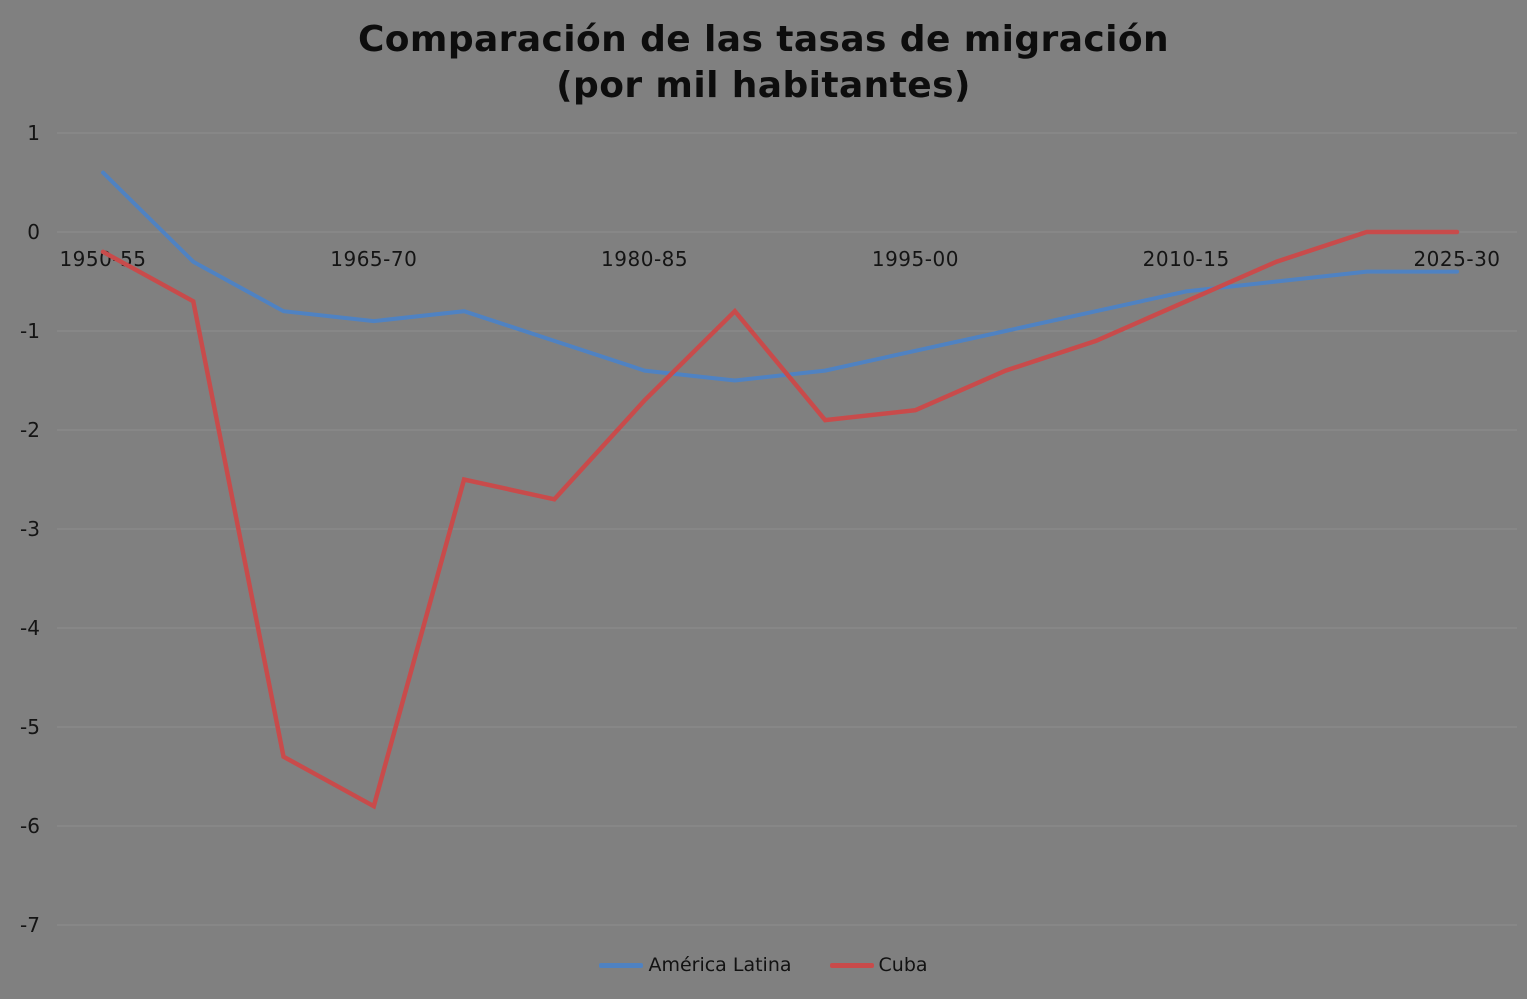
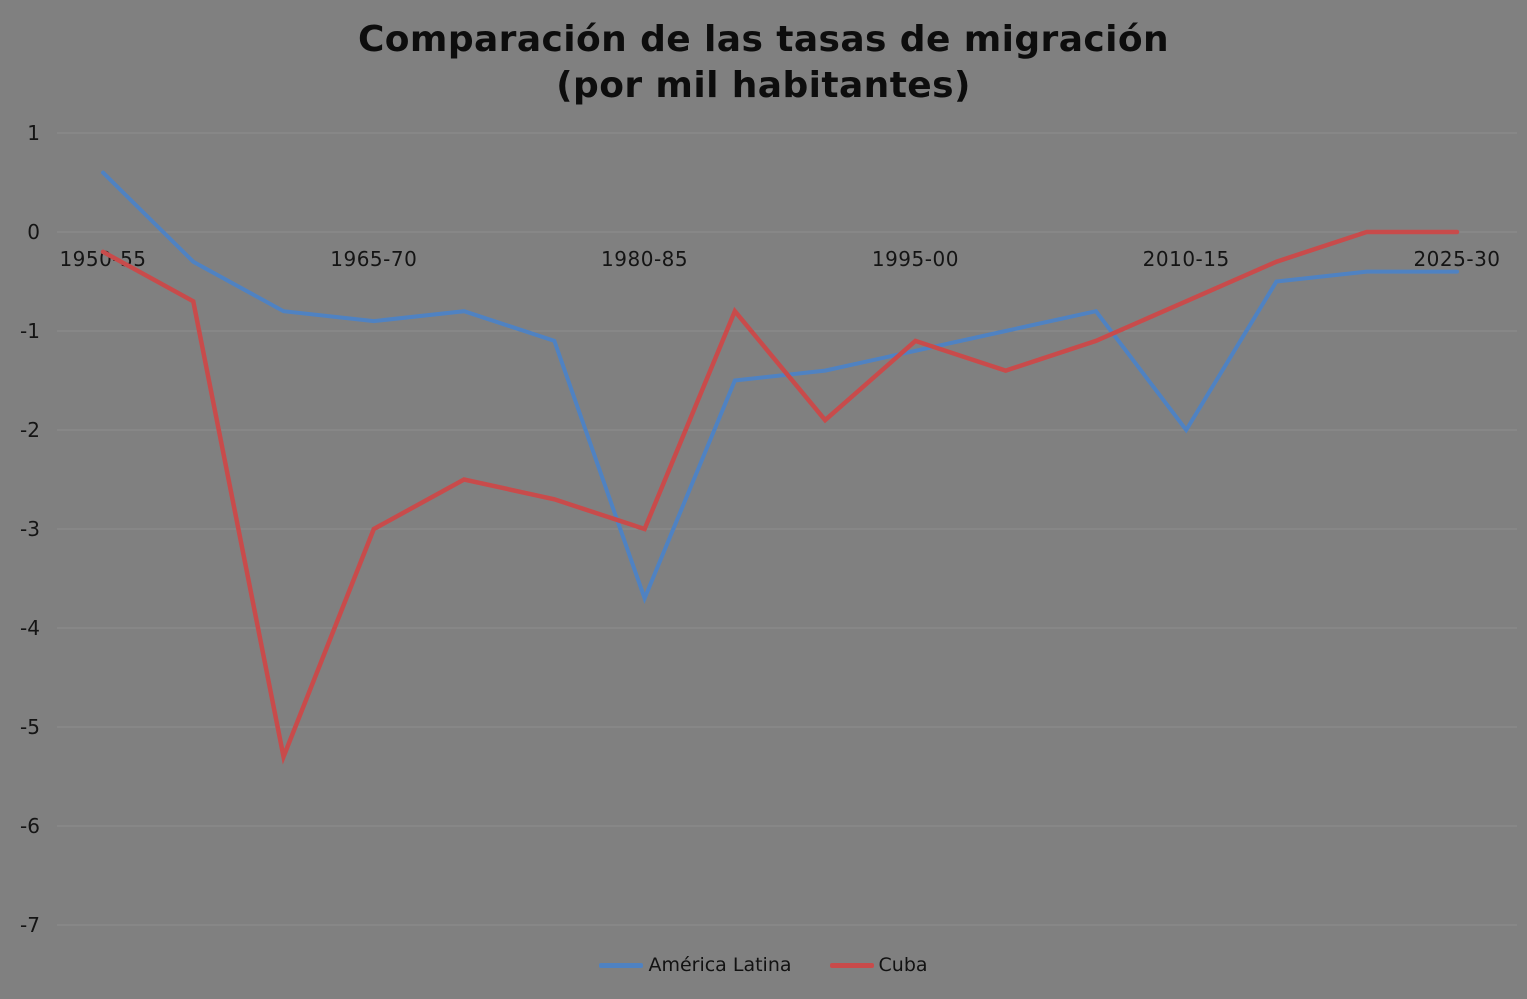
Cuba/1965-70: -5.8 -> -3.0
América Latina/1980-85: -1.4 -> -3.7
Cuba/1980-85: -1.7 -> -3.0
Cuba/1995-00: -1.8 -> -1.1
América Latina/2010-15: -0.6 -> -2.0
